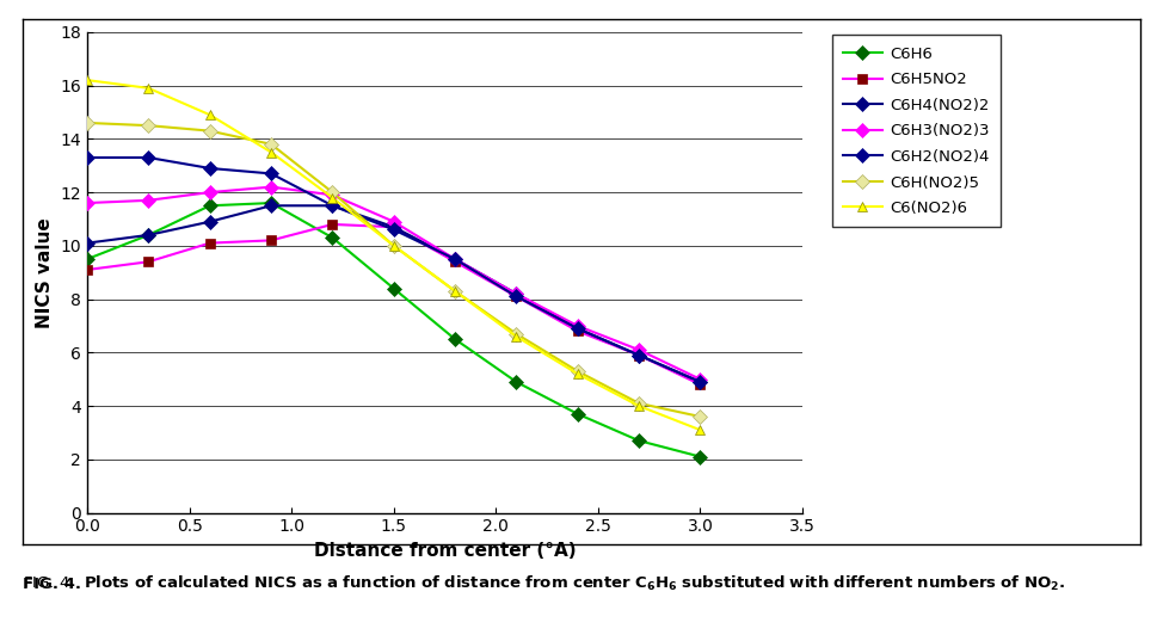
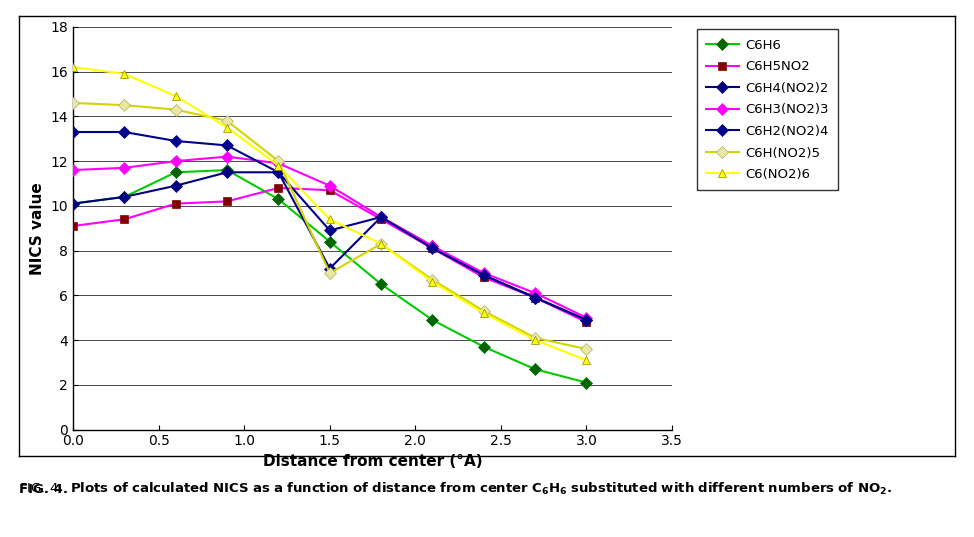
C6H6/0.0: 9.5 -> 10.1
C6H4(NO2)2/1.5: 10.7 -> 7.2
C6H2(NO2)4/1.5: 10.6 -> 8.9
C6H(NO2)5/1.5: 10.0 -> 7.0
C6(NO2)6/1.5: 10.0 -> 9.4
